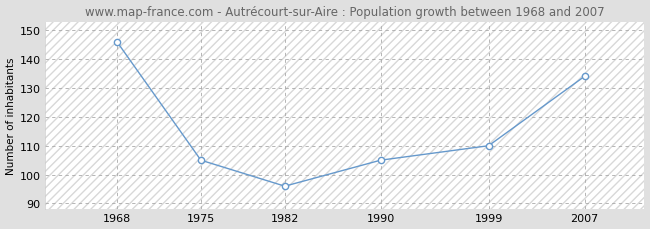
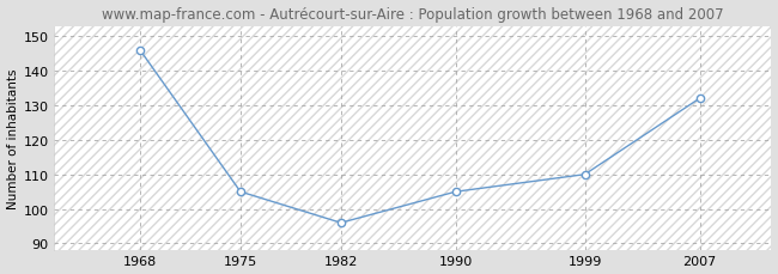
2007: 134 -> 132
